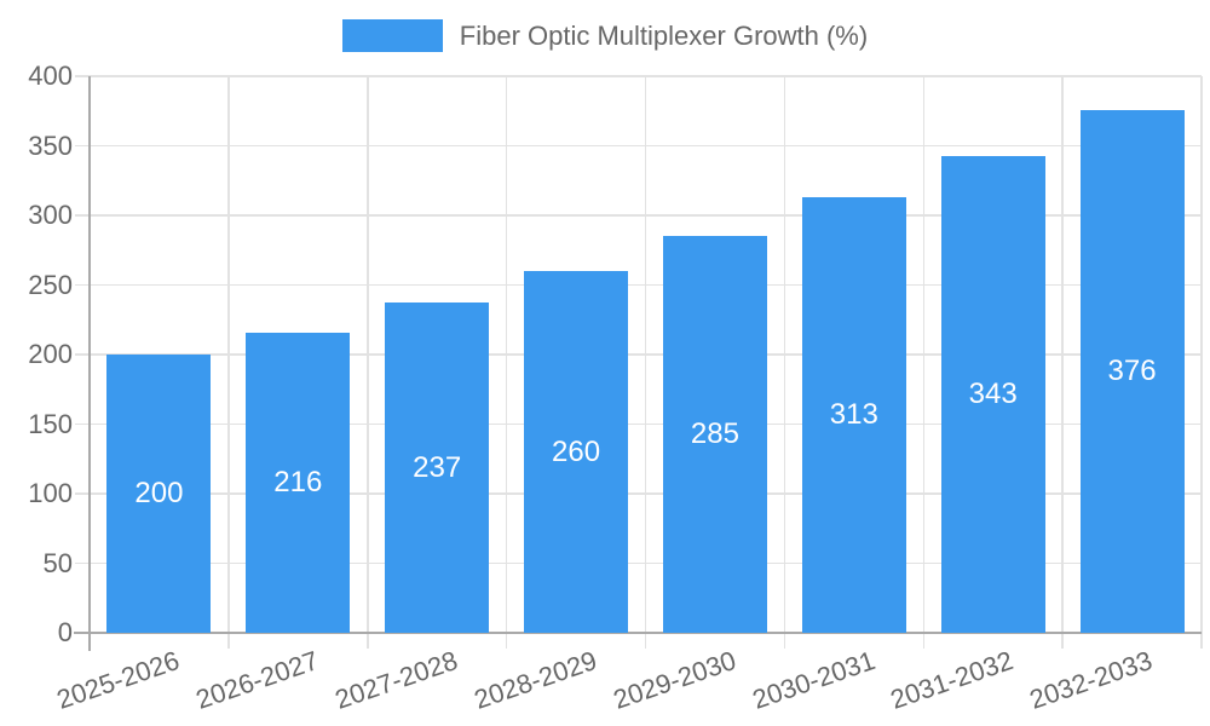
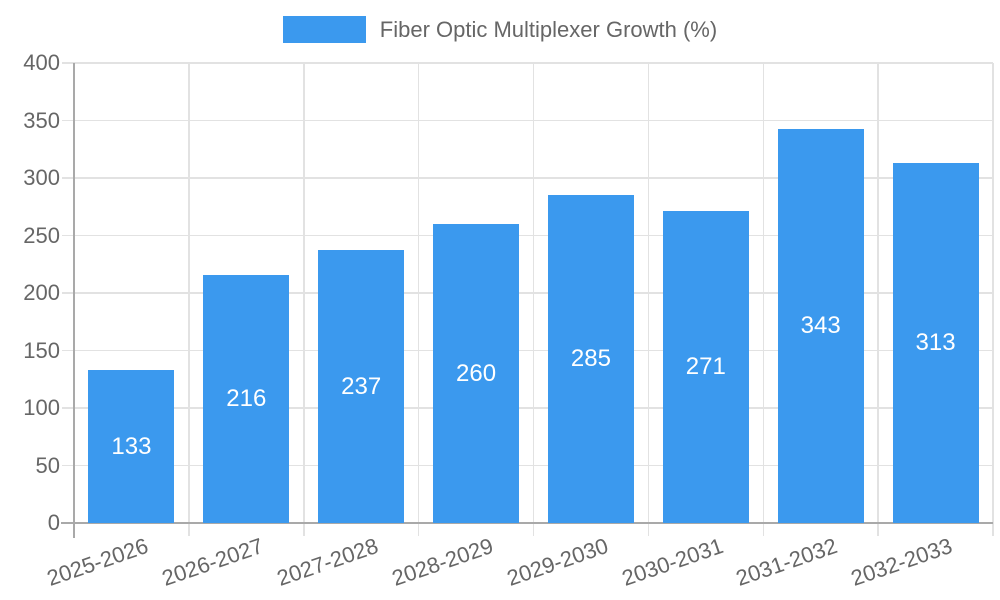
2025-2026: 200 -> 133
2030-2031: 313 -> 271
2032-2033: 376 -> 313
